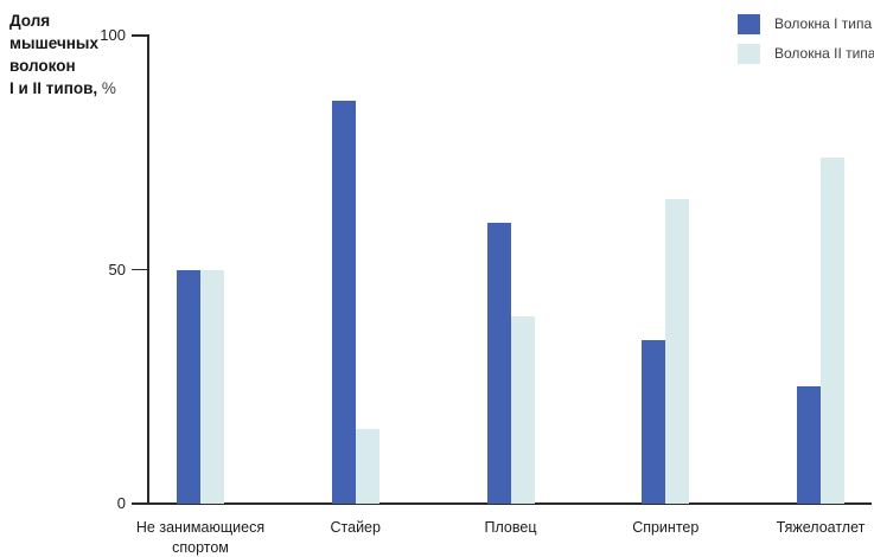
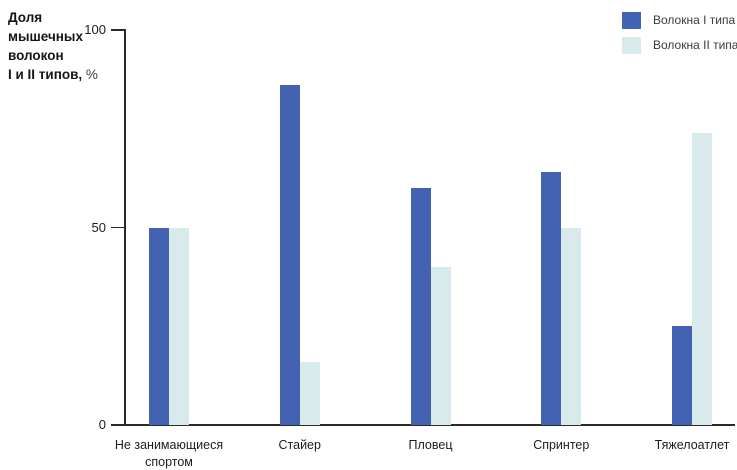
Волокна I типа/Спринтер: 35 -> 64
Волокна II типа/Спринтер: 65 -> 50
